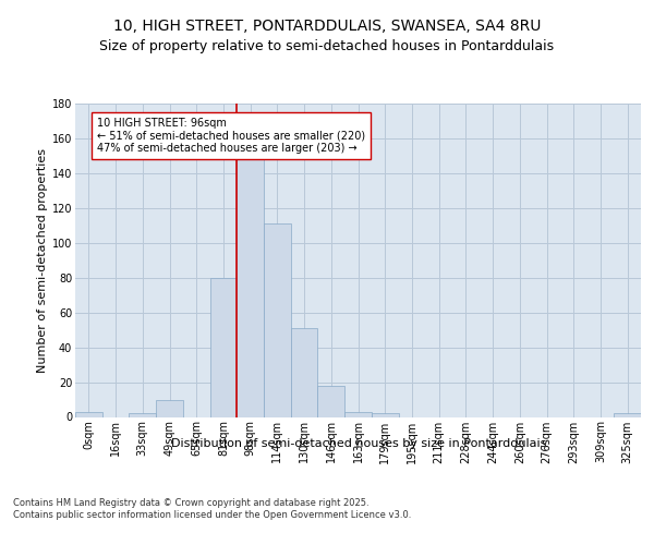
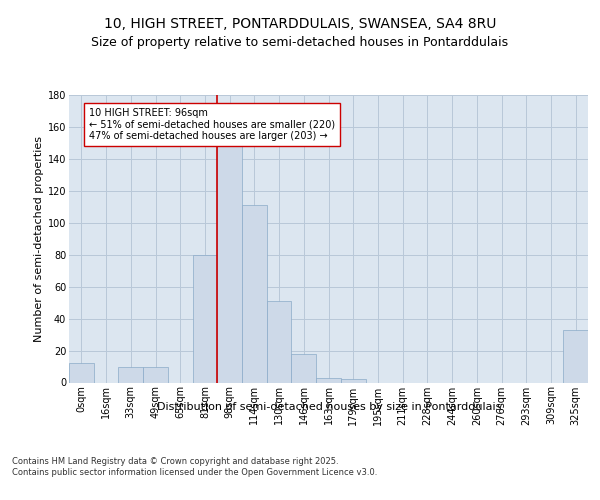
0sqm: 3 -> 12
33sqm: 2 -> 10
325sqm: 2 -> 33
